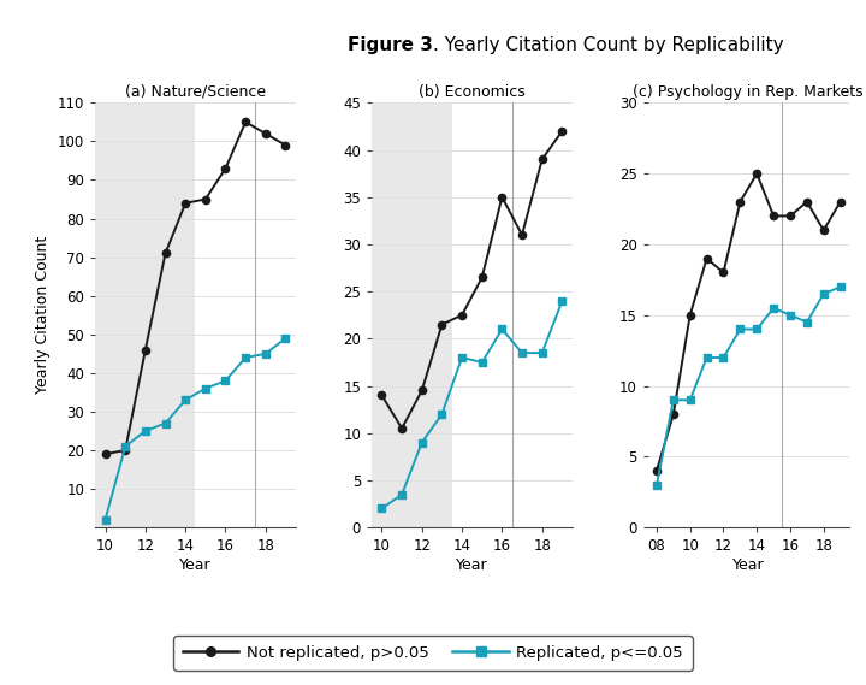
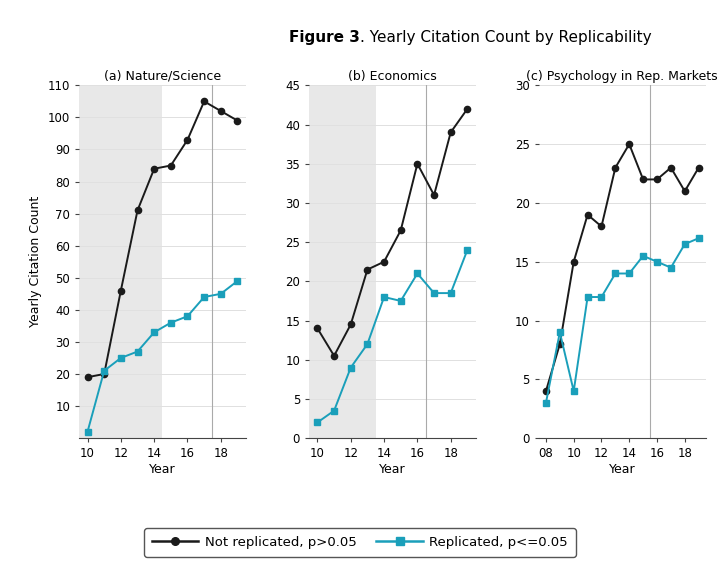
(c) Psychology in Rep. Markets/Replicated, p<=0.05/10: 9.0 -> 4.0
